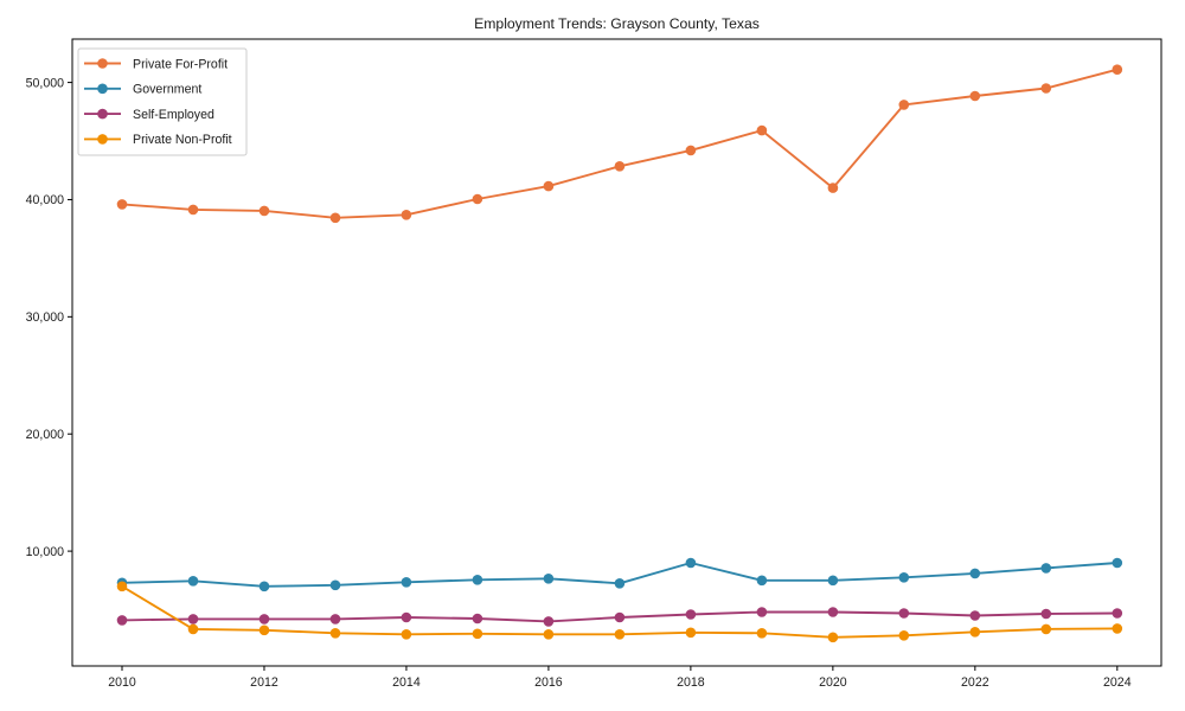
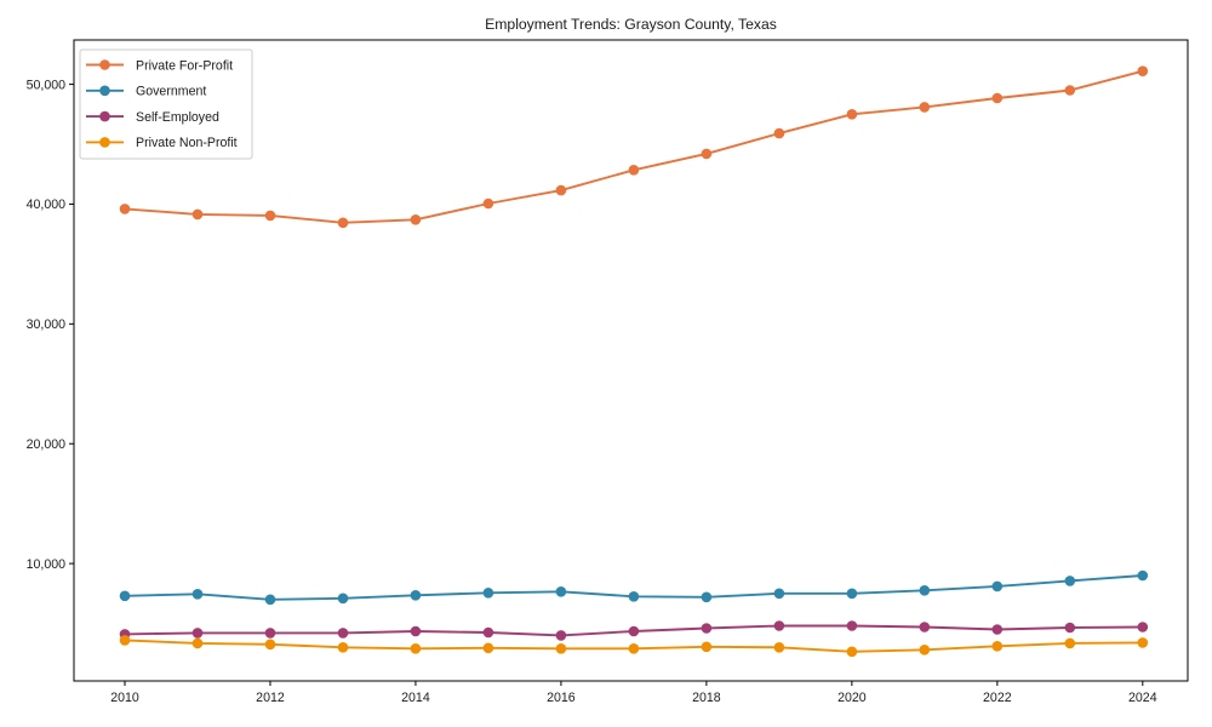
Private Non-Profit/2010: 7000 -> 4000
Government/2018: 9000 -> 7000
Private For-Profit/2020: 41000 -> 48000
